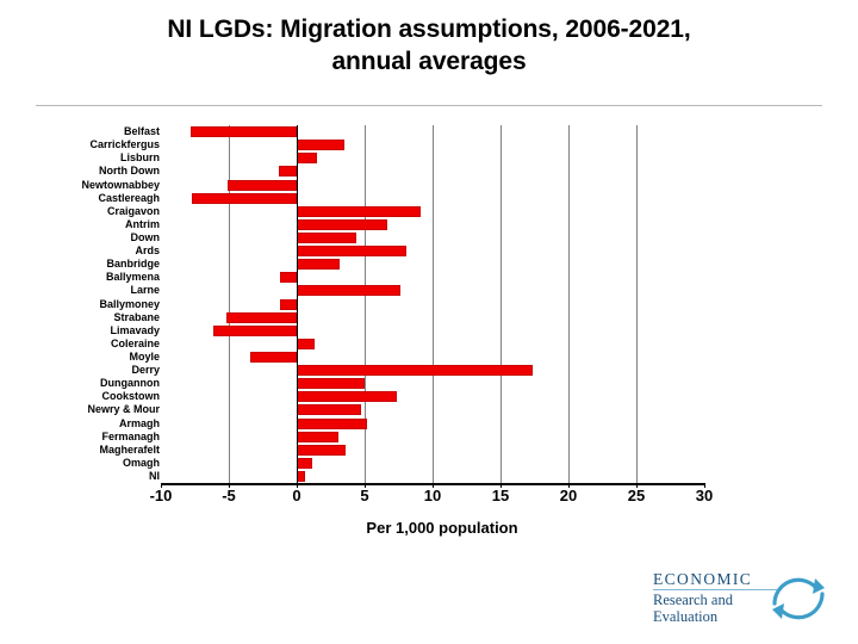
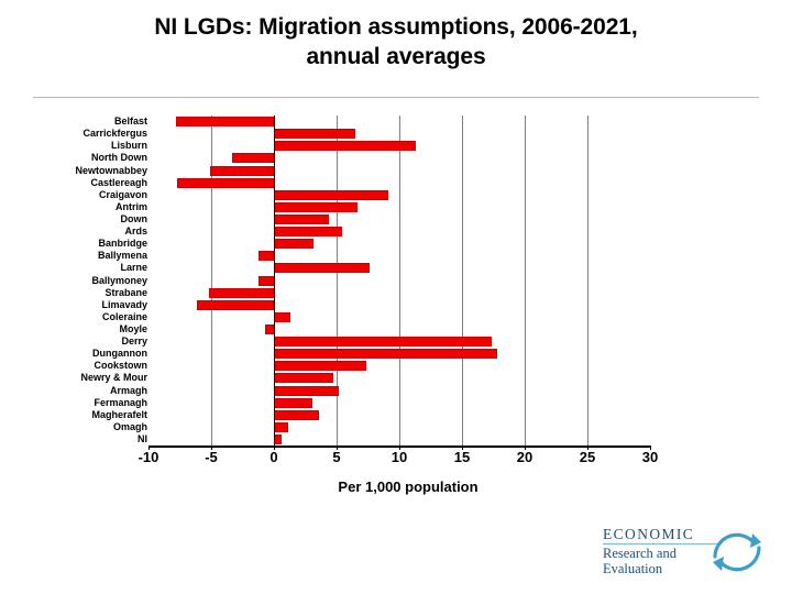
Carrickfergus: 3.5 -> 6.5
Lisburn: 1.5 -> 11.3
North Down: -1.3 -> -3.3
Ards: 8.1 -> 5.4
Moyle: -3.4 -> -0.7
Dungannon: 5.0 -> 17.8
